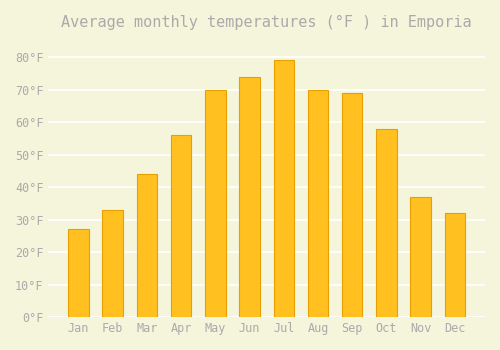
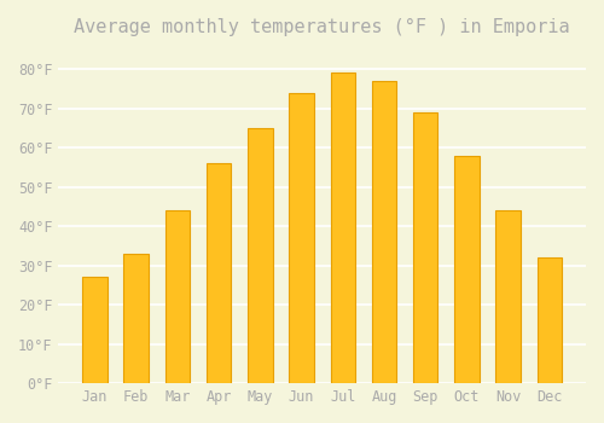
May: 70°F -> 65°F
Aug: 70°F -> 77°F
Nov: 37°F -> 44°F
